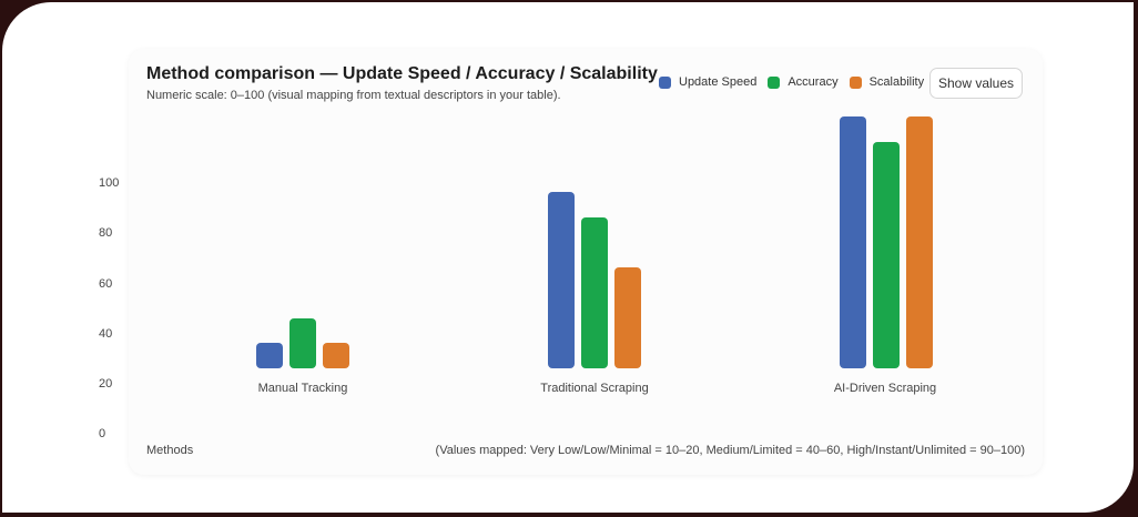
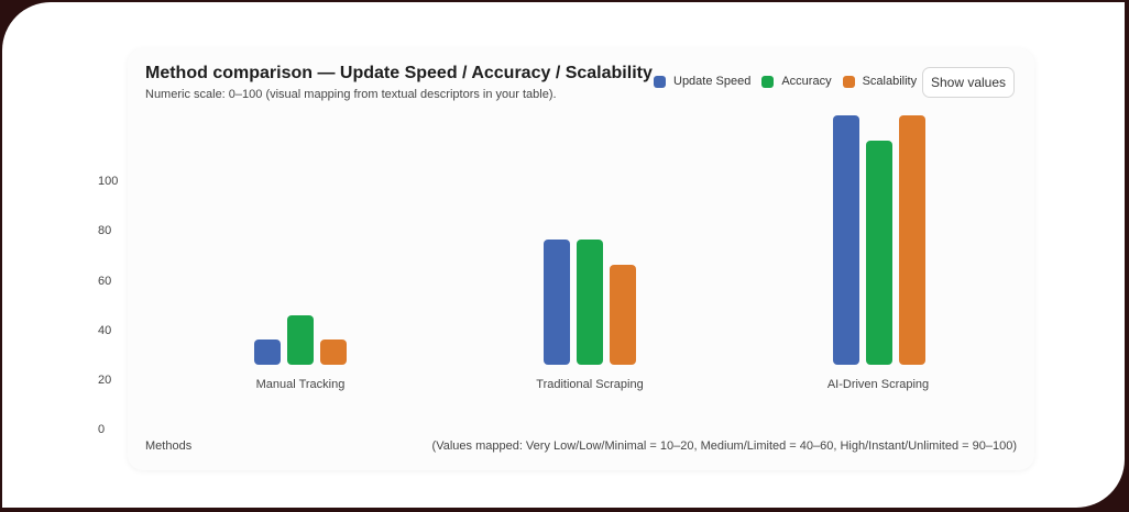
Update Speed/Traditional Scraping: 70 -> 50
Accuracy/Traditional Scraping: 60 -> 50
